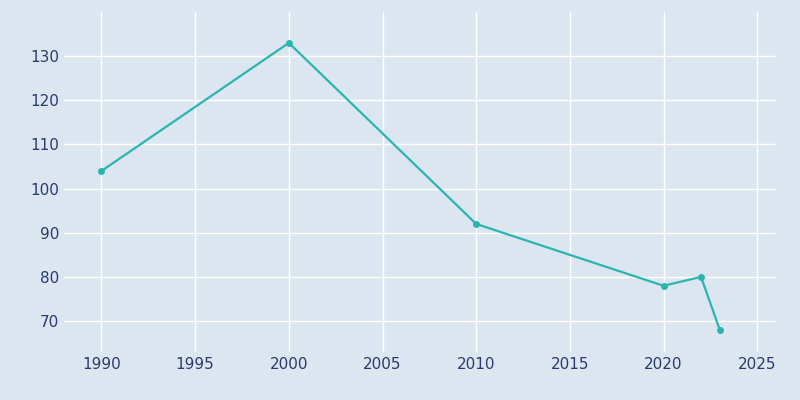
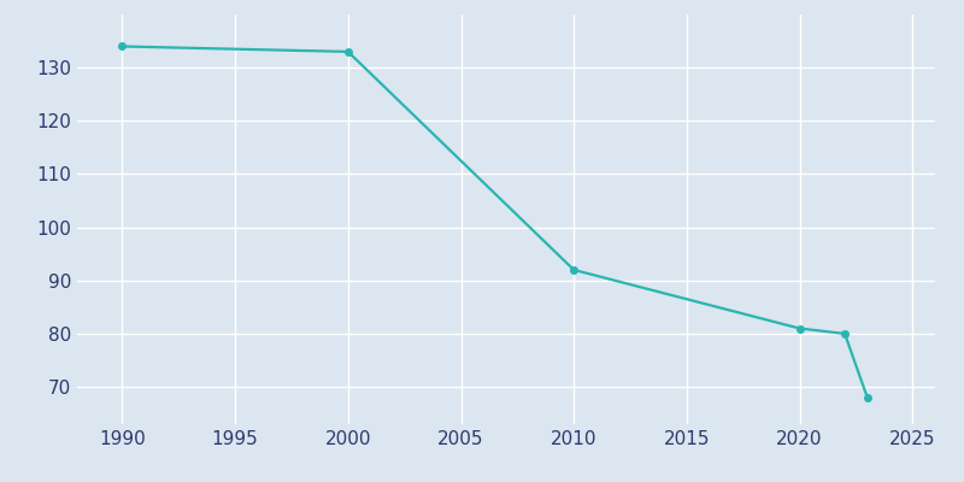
1990: 104 -> 134
2020: 78 -> 81
